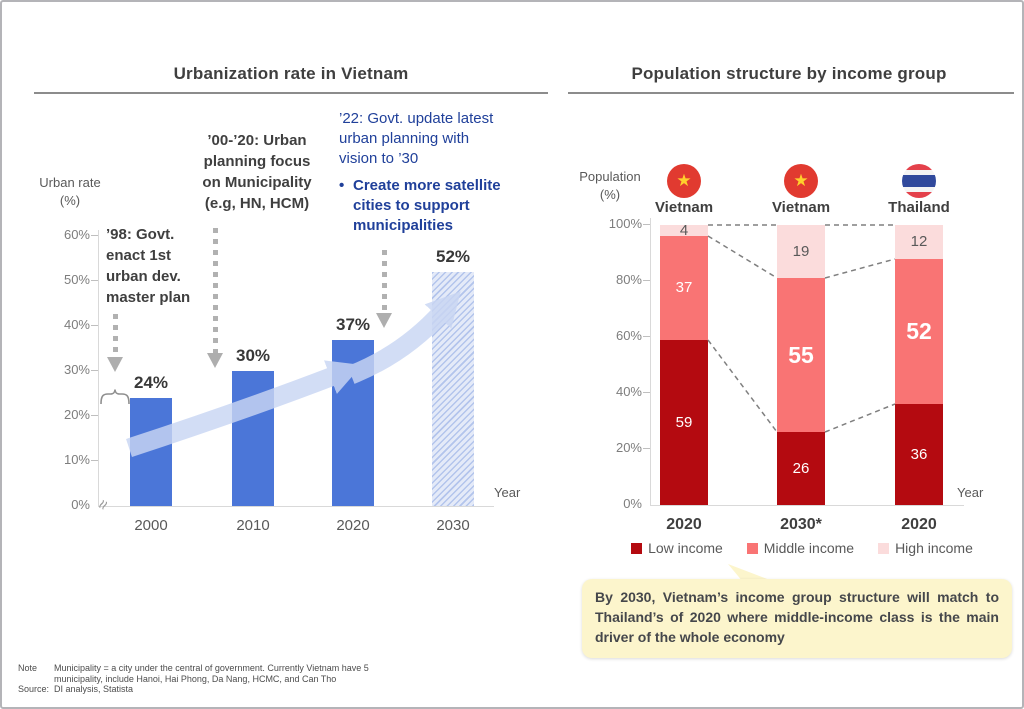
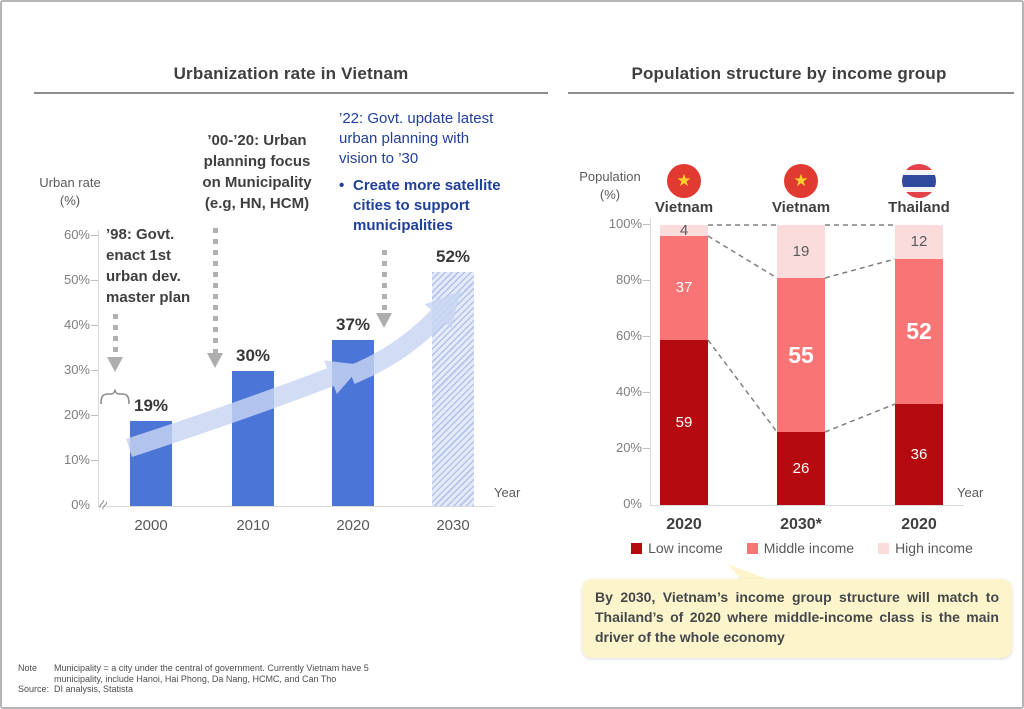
Urbanization rate in Vietnam/2000: 24% -> 19%
